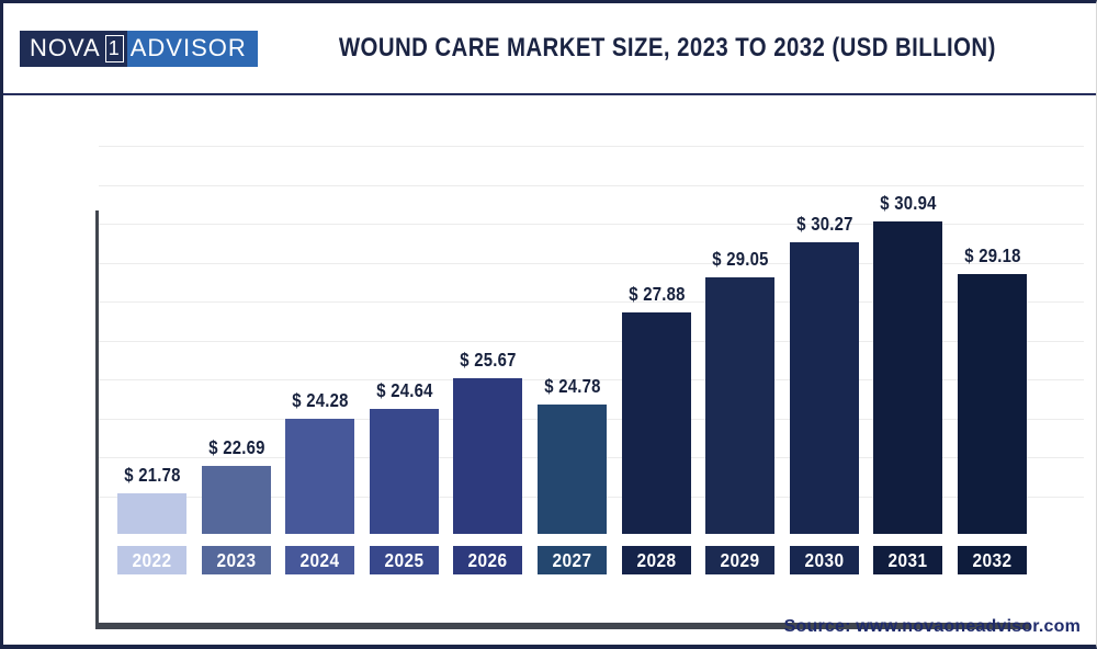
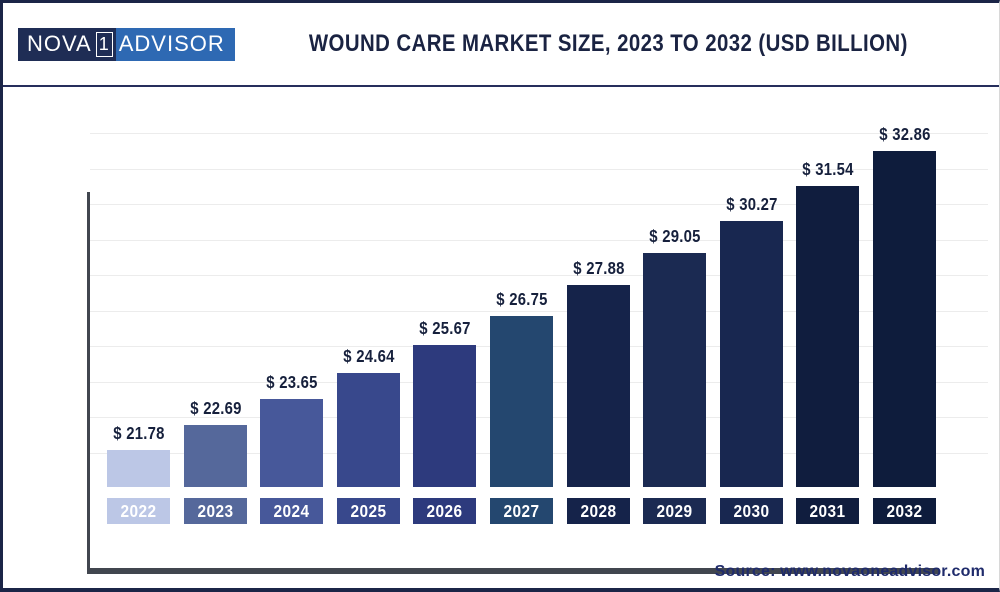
2024: 24.28 -> 23.65
2027: 24.78 -> 26.75
2031: 30.94 -> 31.54
2032: 29.18 -> 32.86
